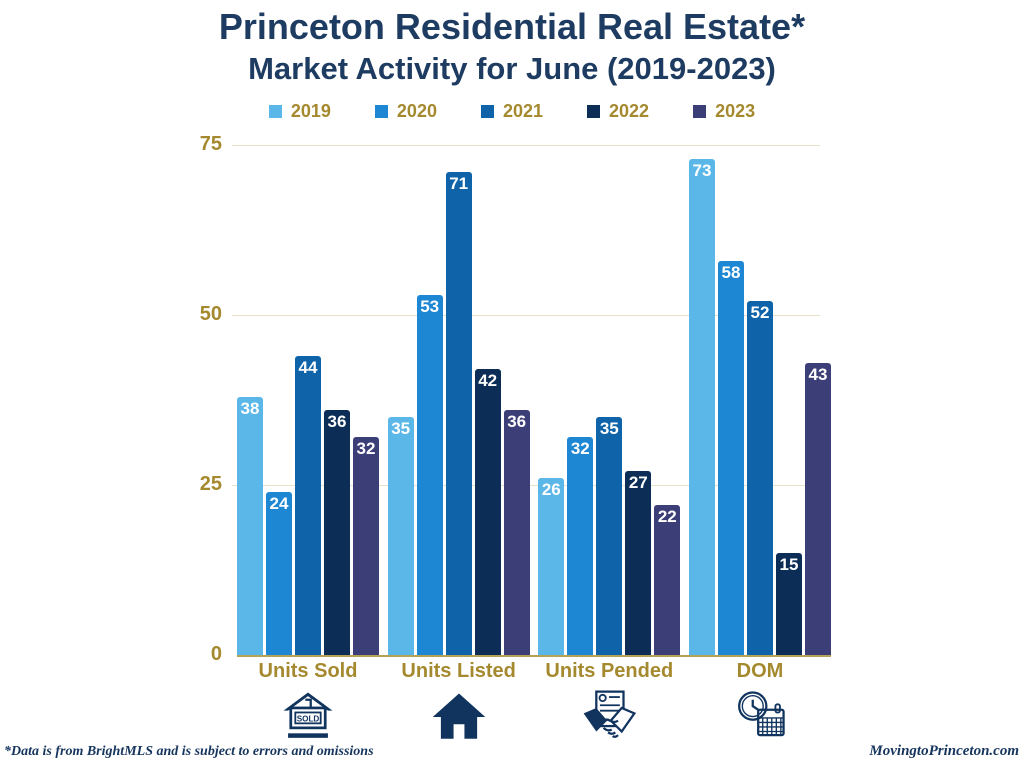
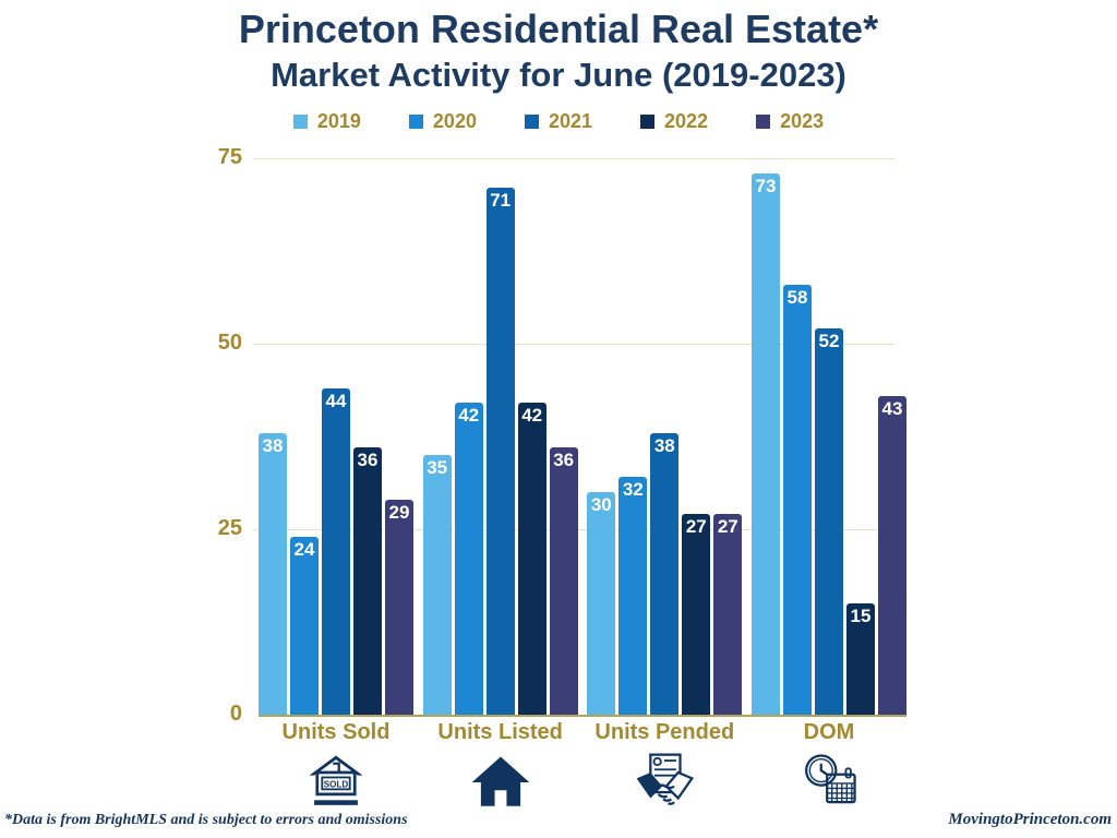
2023/Units Sold: 32 -> 29
2020/Units Listed: 53 -> 42
2019/Units Pended: 26 -> 30
2021/Units Pended: 35 -> 38
2023/Units Pended: 22 -> 27
